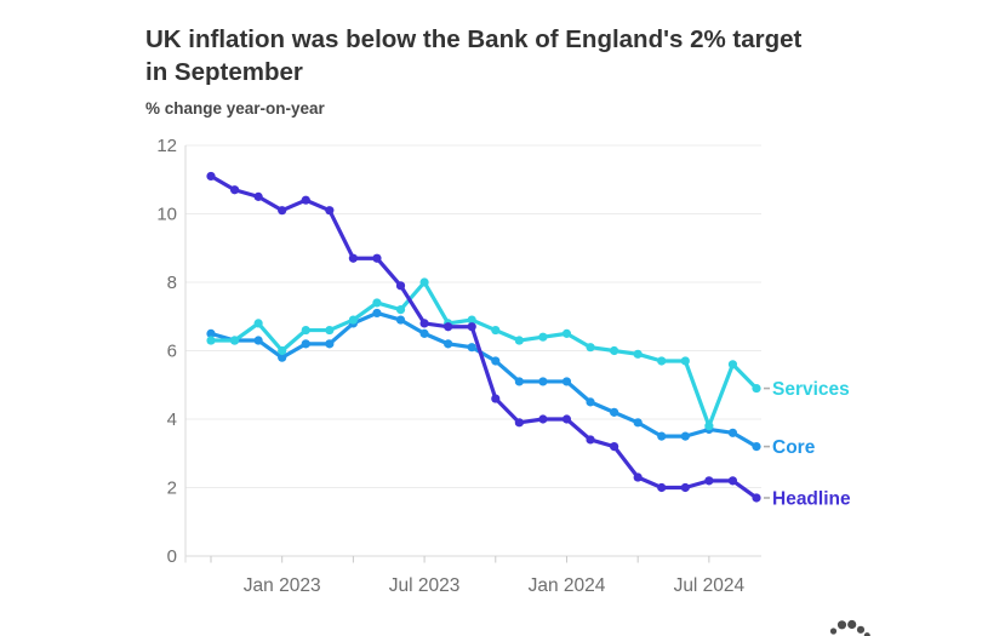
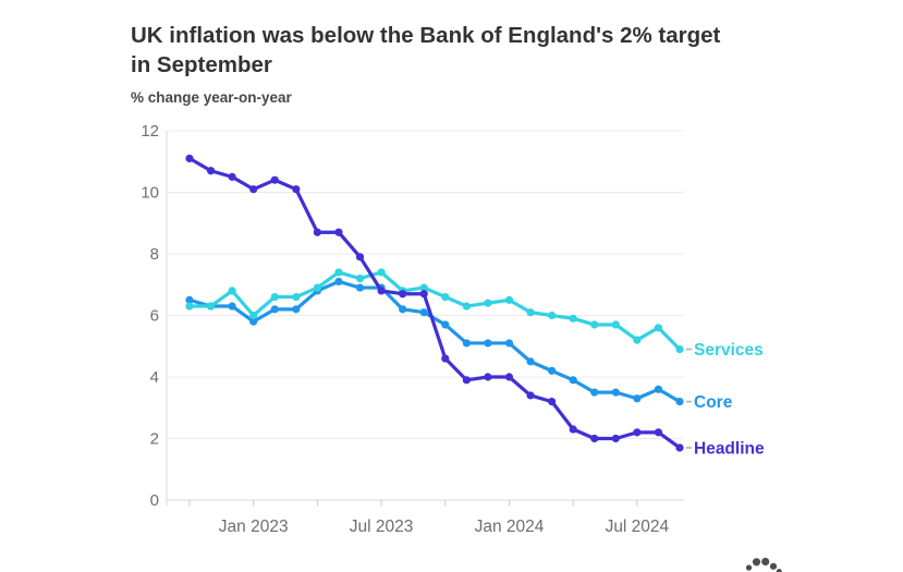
Services/Jul 2023: 8.0 -> 7.4
Core/Jul 2023: 6.5 -> 6.9
Services/Jul 2024: 3.8 -> 5.2
Core/Jul 2024: 3.7 -> 3.3
